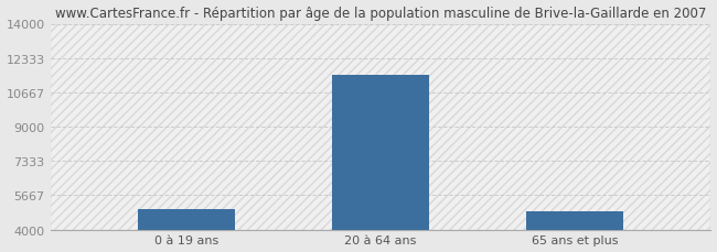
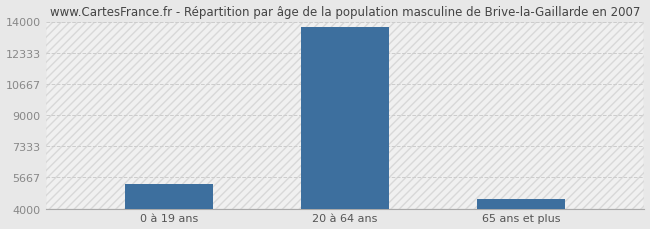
0 à 19 ans: 5000 -> 5300
20 à 64 ans: 11500 -> 13700
65 ans et plus: 4900 -> 4500
